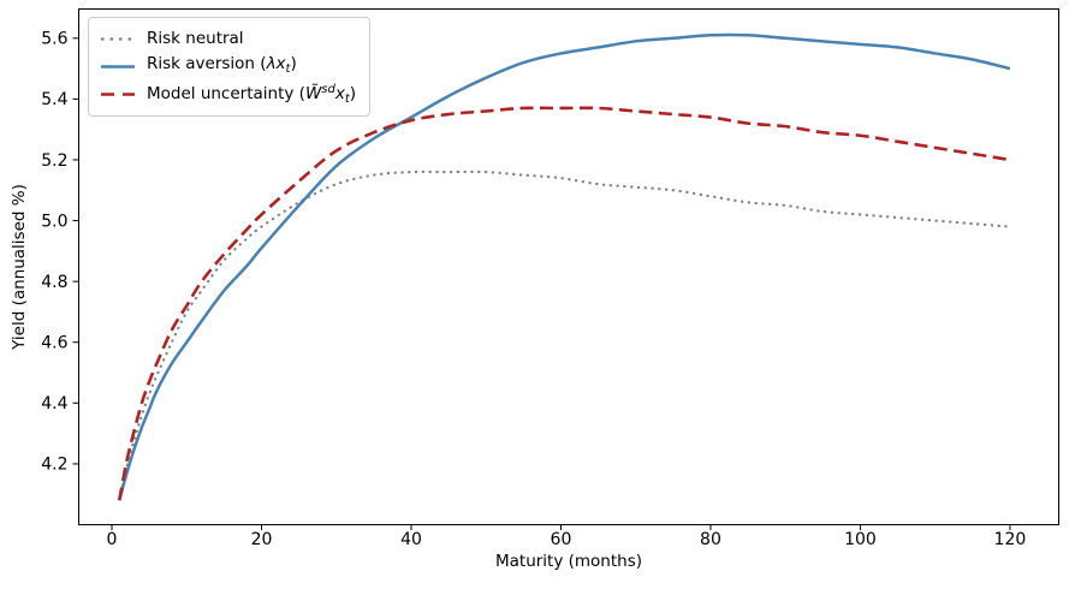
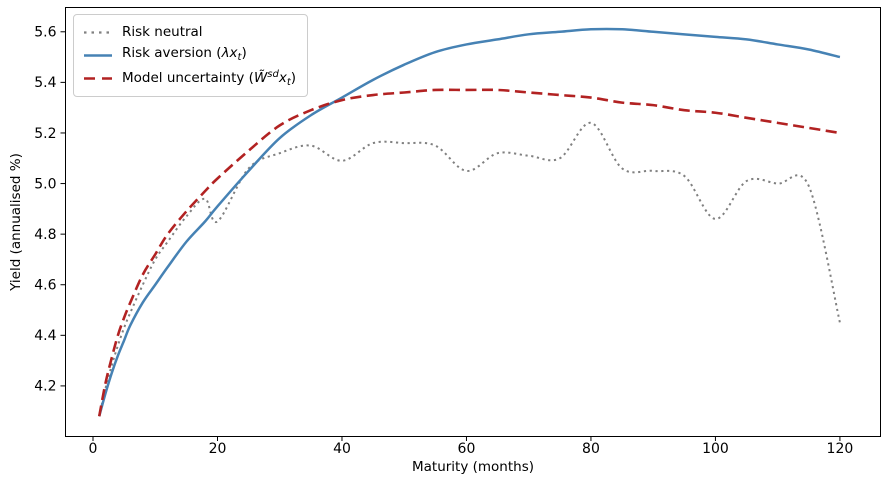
Risk neutral/20: 4.98 -> 4.85
Risk neutral/40: 5.16 -> 5.09
Risk neutral/60: 5.14 -> 5.05
Risk neutral/80: 5.08 -> 5.24
Risk neutral/100: 5.02 -> 4.86
Risk neutral/120: 4.98 -> 4.45
